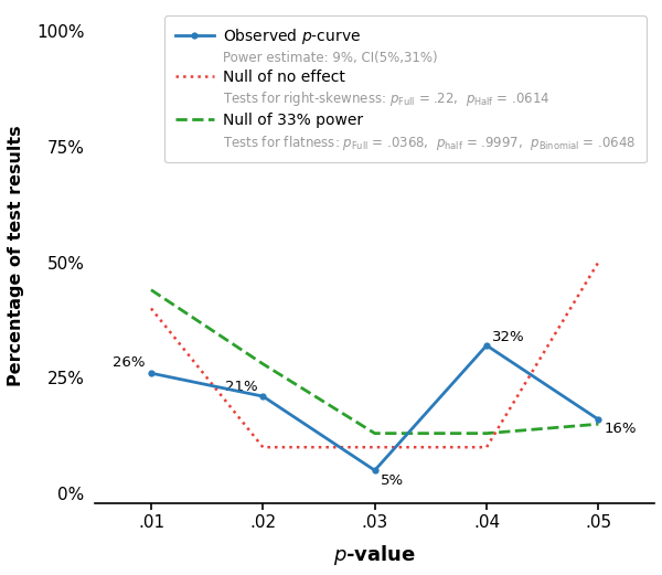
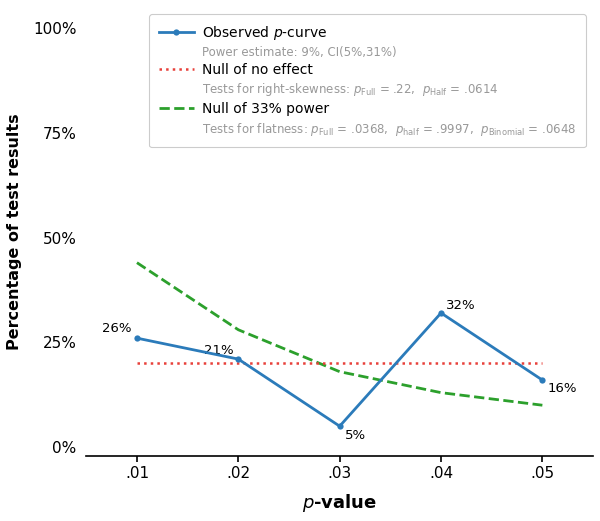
Null of no effect/.01: 40% -> 20%
Null of no effect/.02: 10% -> 20%
Null of no effect/.03: 10% -> 20%
Null of 33% power/.03: 13% -> 18%
Null of no effect/.04: 10% -> 20%
Null of no effect/.05: 50% -> 20%
Null of 33% power/.05: 15% -> 10%
